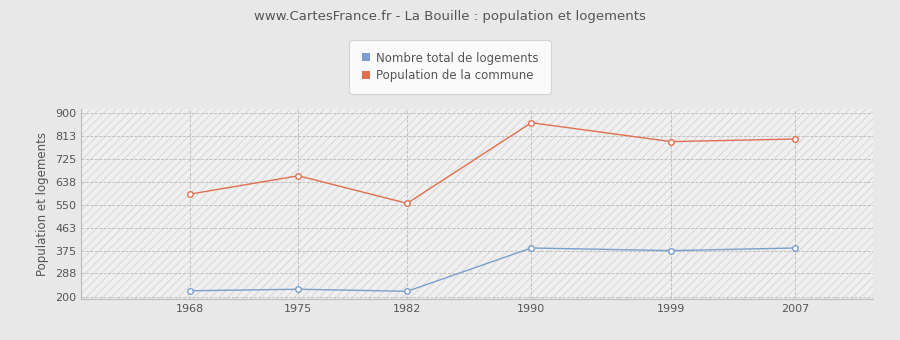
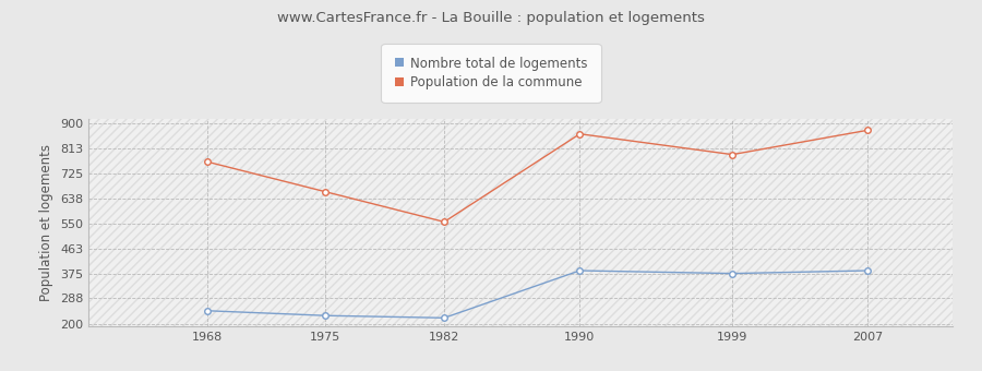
Nombre total de logements/1968: 222 -> 245
Population de la commune/1968: 590 -> 765
Population de la commune/2007: 800 -> 875
